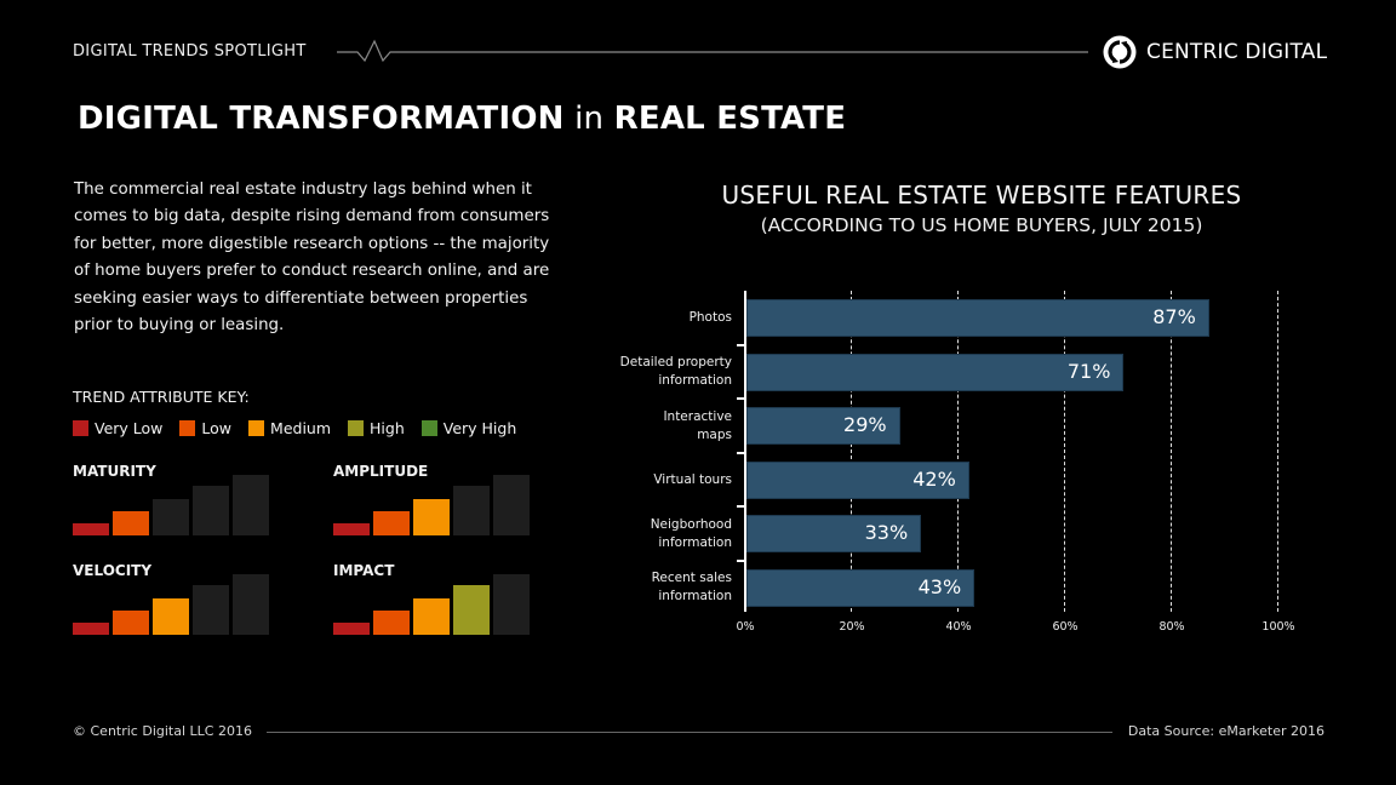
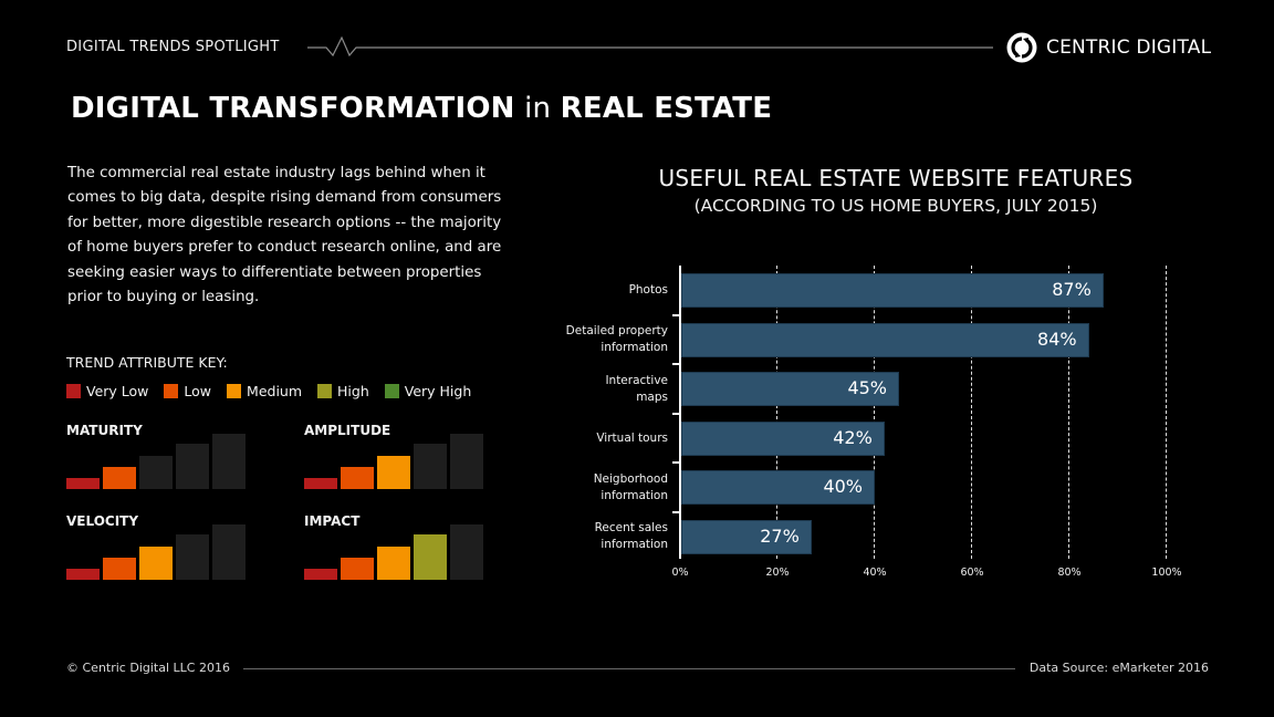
Detailed property information: 71% -> 84%
Interactive maps: 29% -> 45%
Neigborhood information: 33% -> 40%
Recent sales information: 43% -> 27%
